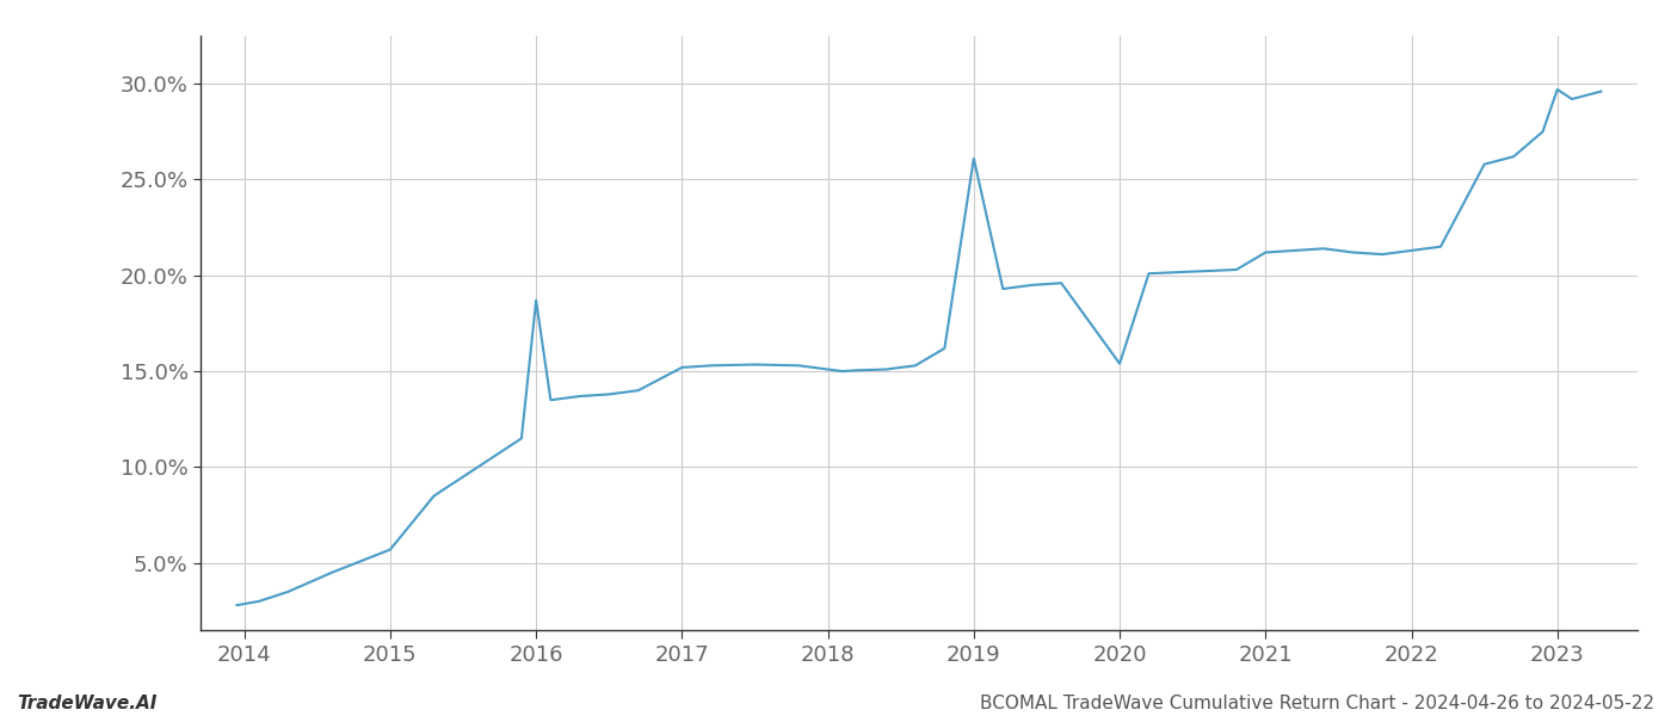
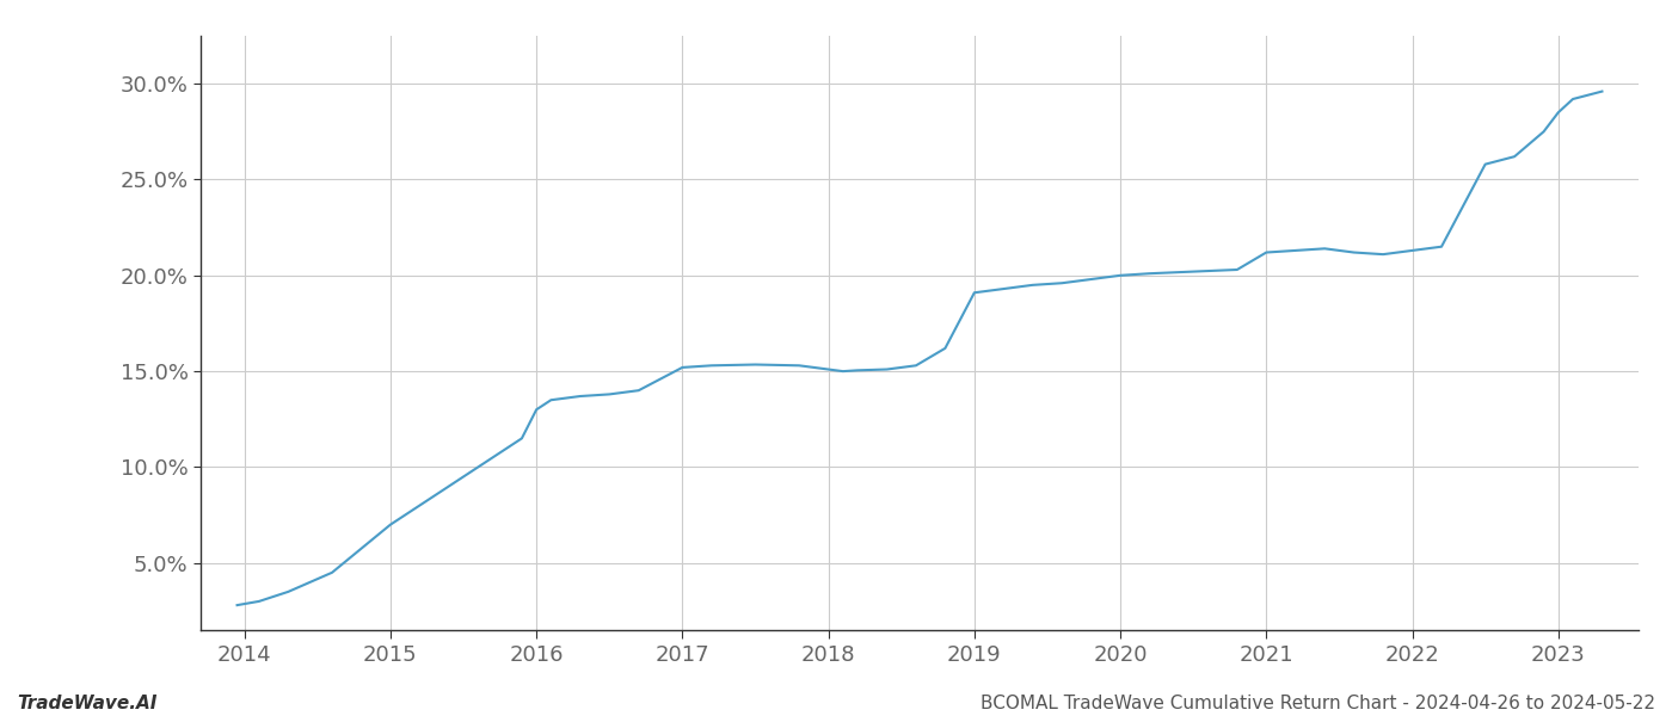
2015: 5.7% -> 7.0%
2016: 18.7% -> 13.0%
2019: 26.1% -> 19.1%
2020: 15.4% -> 20.0%
2023: 29.7% -> 28.5%
